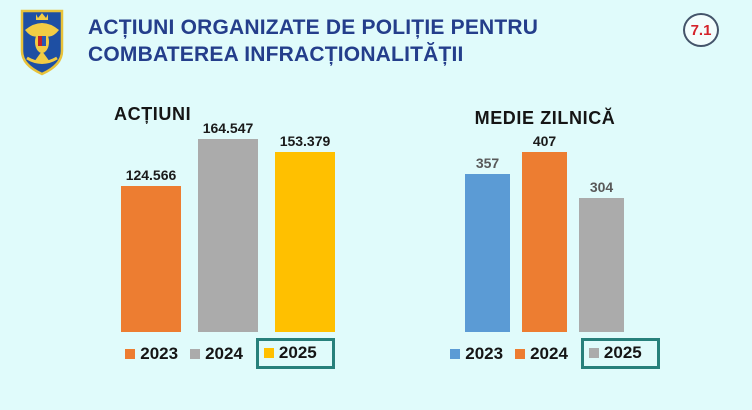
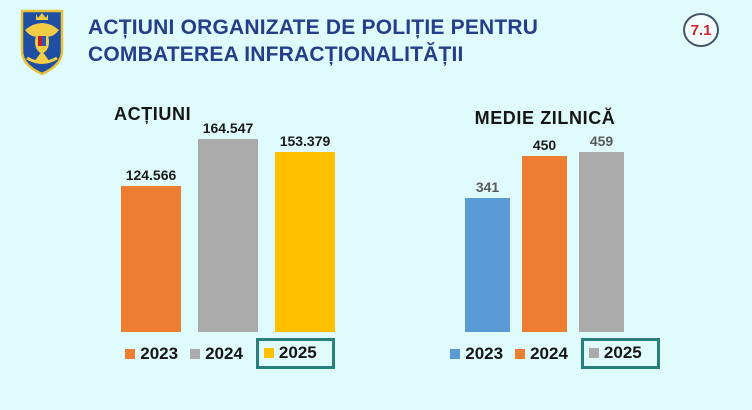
MEDIE ZILNICĂ/2023: 357 -> 341
MEDIE ZILNICĂ/2024: 407 -> 450
MEDIE ZILNICĂ/2025: 304 -> 459
